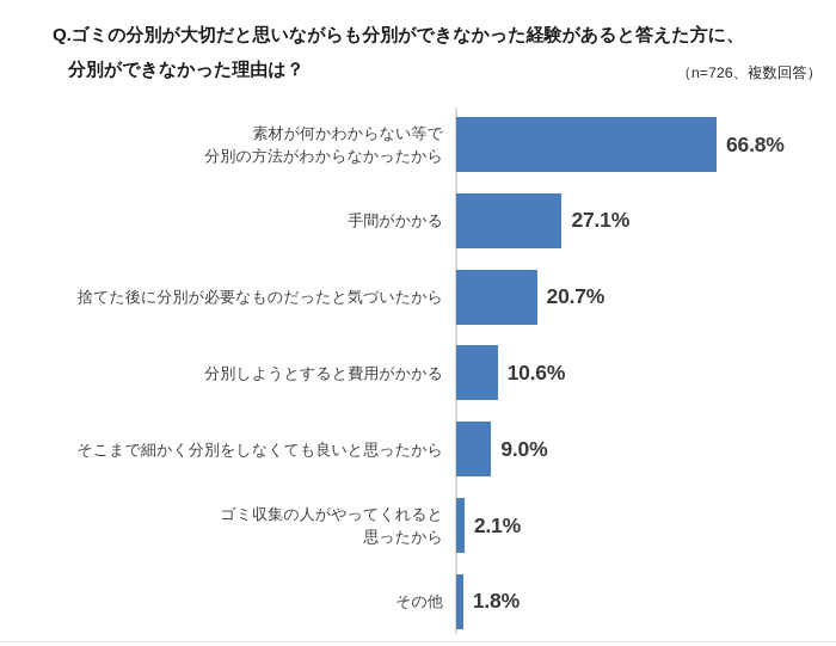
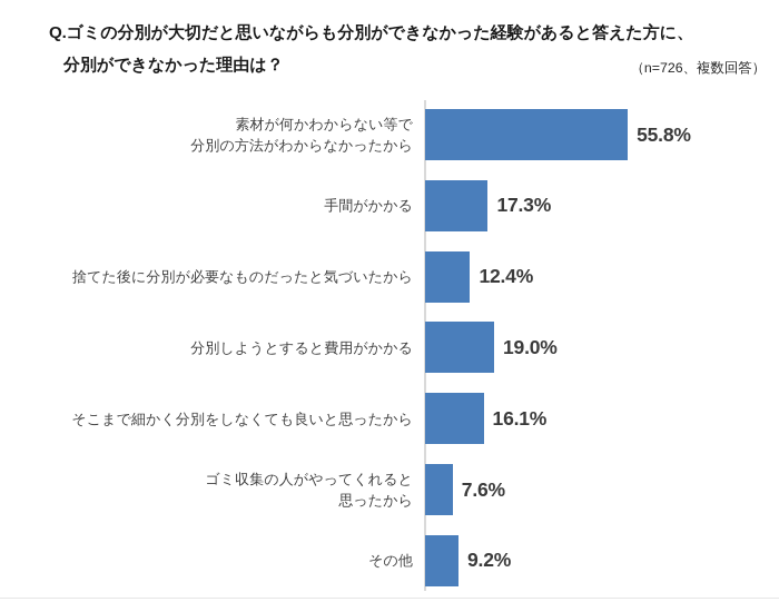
素材が何かわからない等で 分別の方法がわからなかったから: 66.8% -> 55.8%
手間がかかる: 27.1% -> 17.3%
捨てた後に分別が必要なものだったと気づいたから: 20.7% -> 12.4%
分別しようとすると費用がかかる: 10.6% -> 19.0%
そこまで細かく分別をしなくても良いと思ったから: 9.0% -> 16.1%
ゴミ収集の人がやってくれると 思ったから: 2.1% -> 7.6%
その他: 1.8% -> 9.2%
